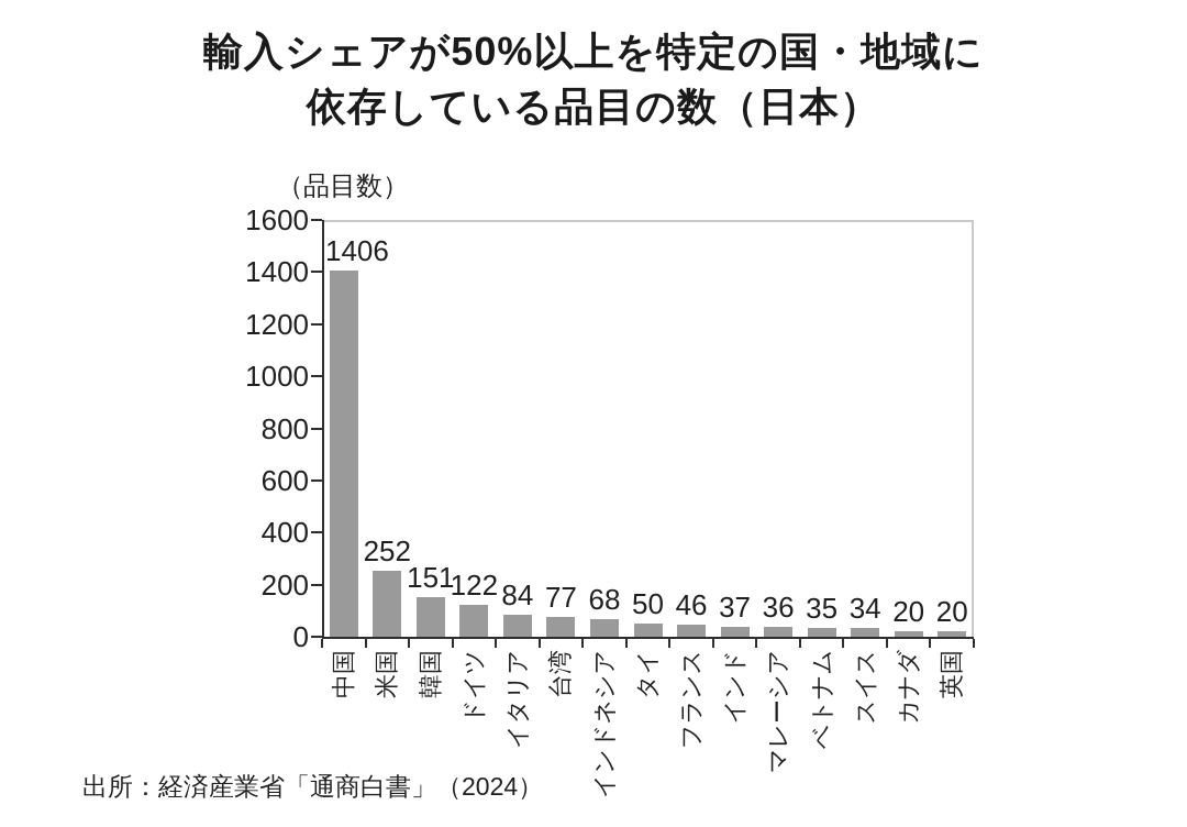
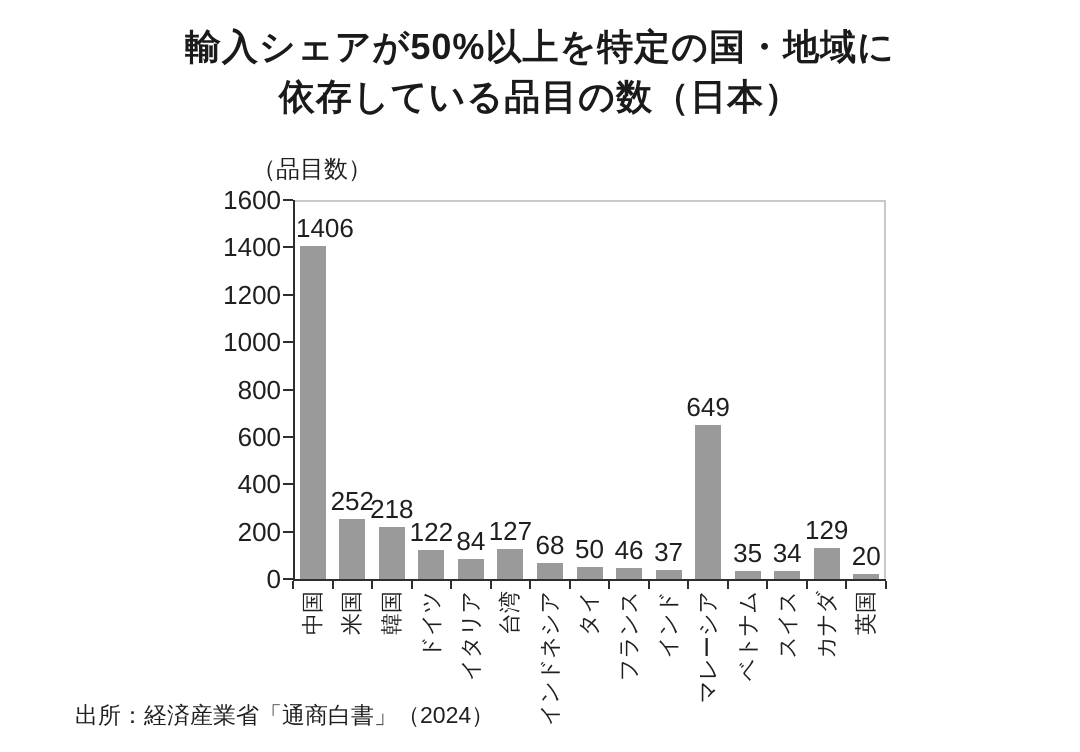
韓国: 151 -> 218
台湾: 77 -> 127
マレーシア: 36 -> 649
カナダ: 20 -> 129
